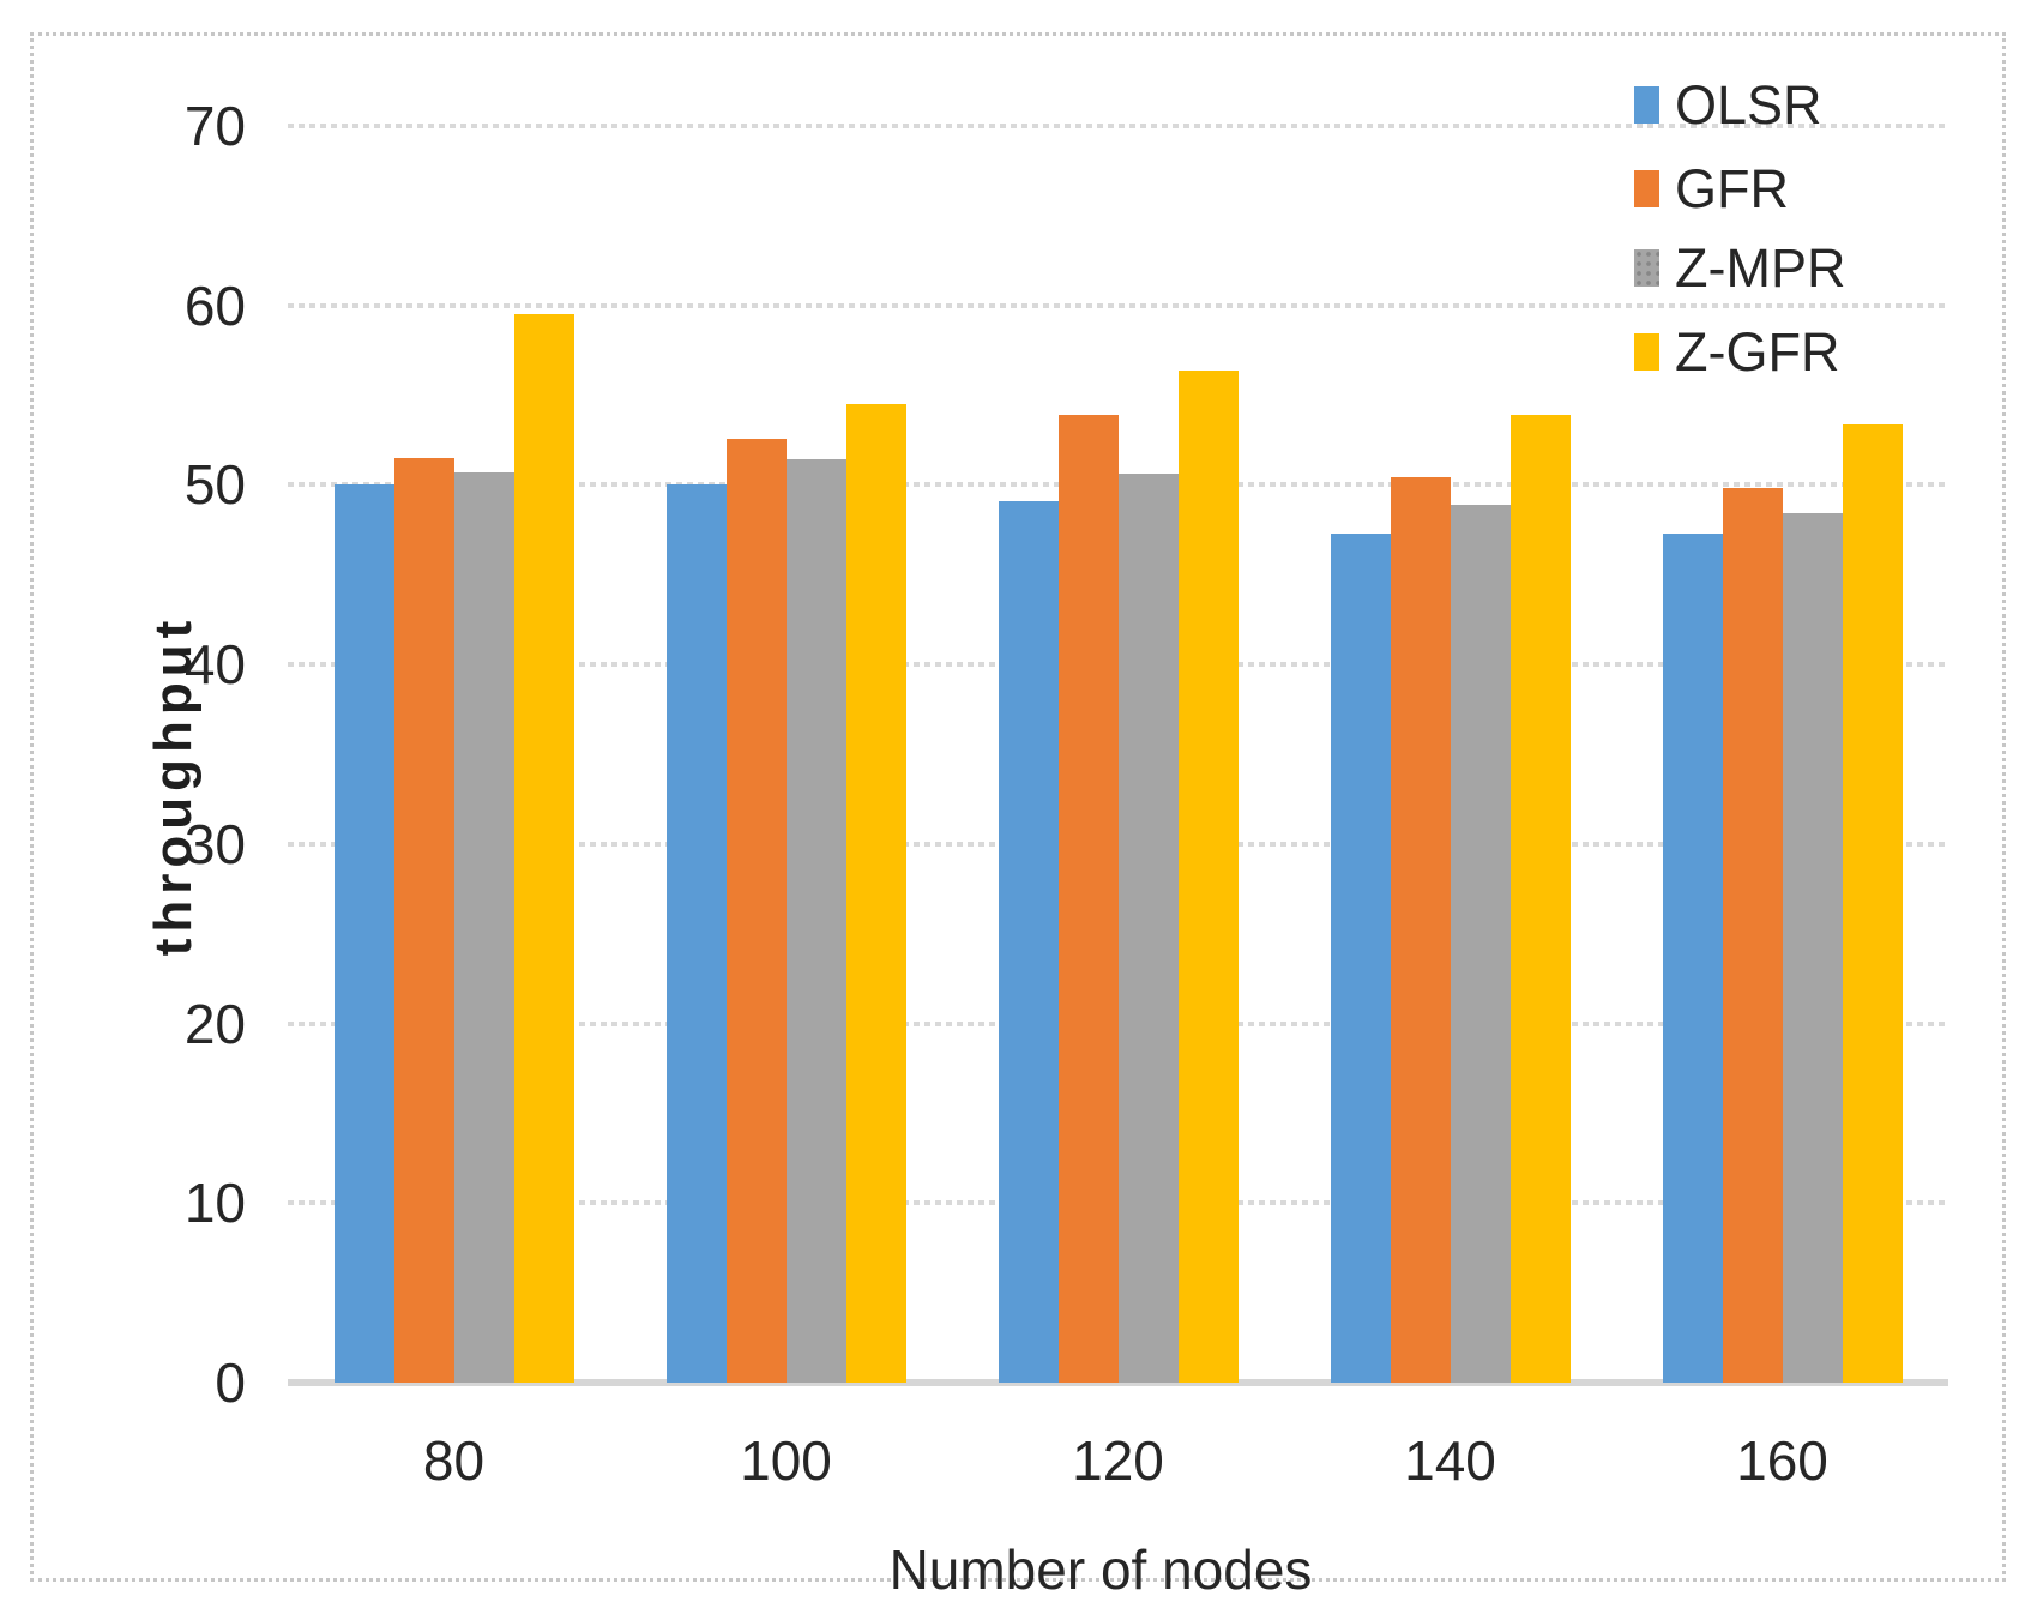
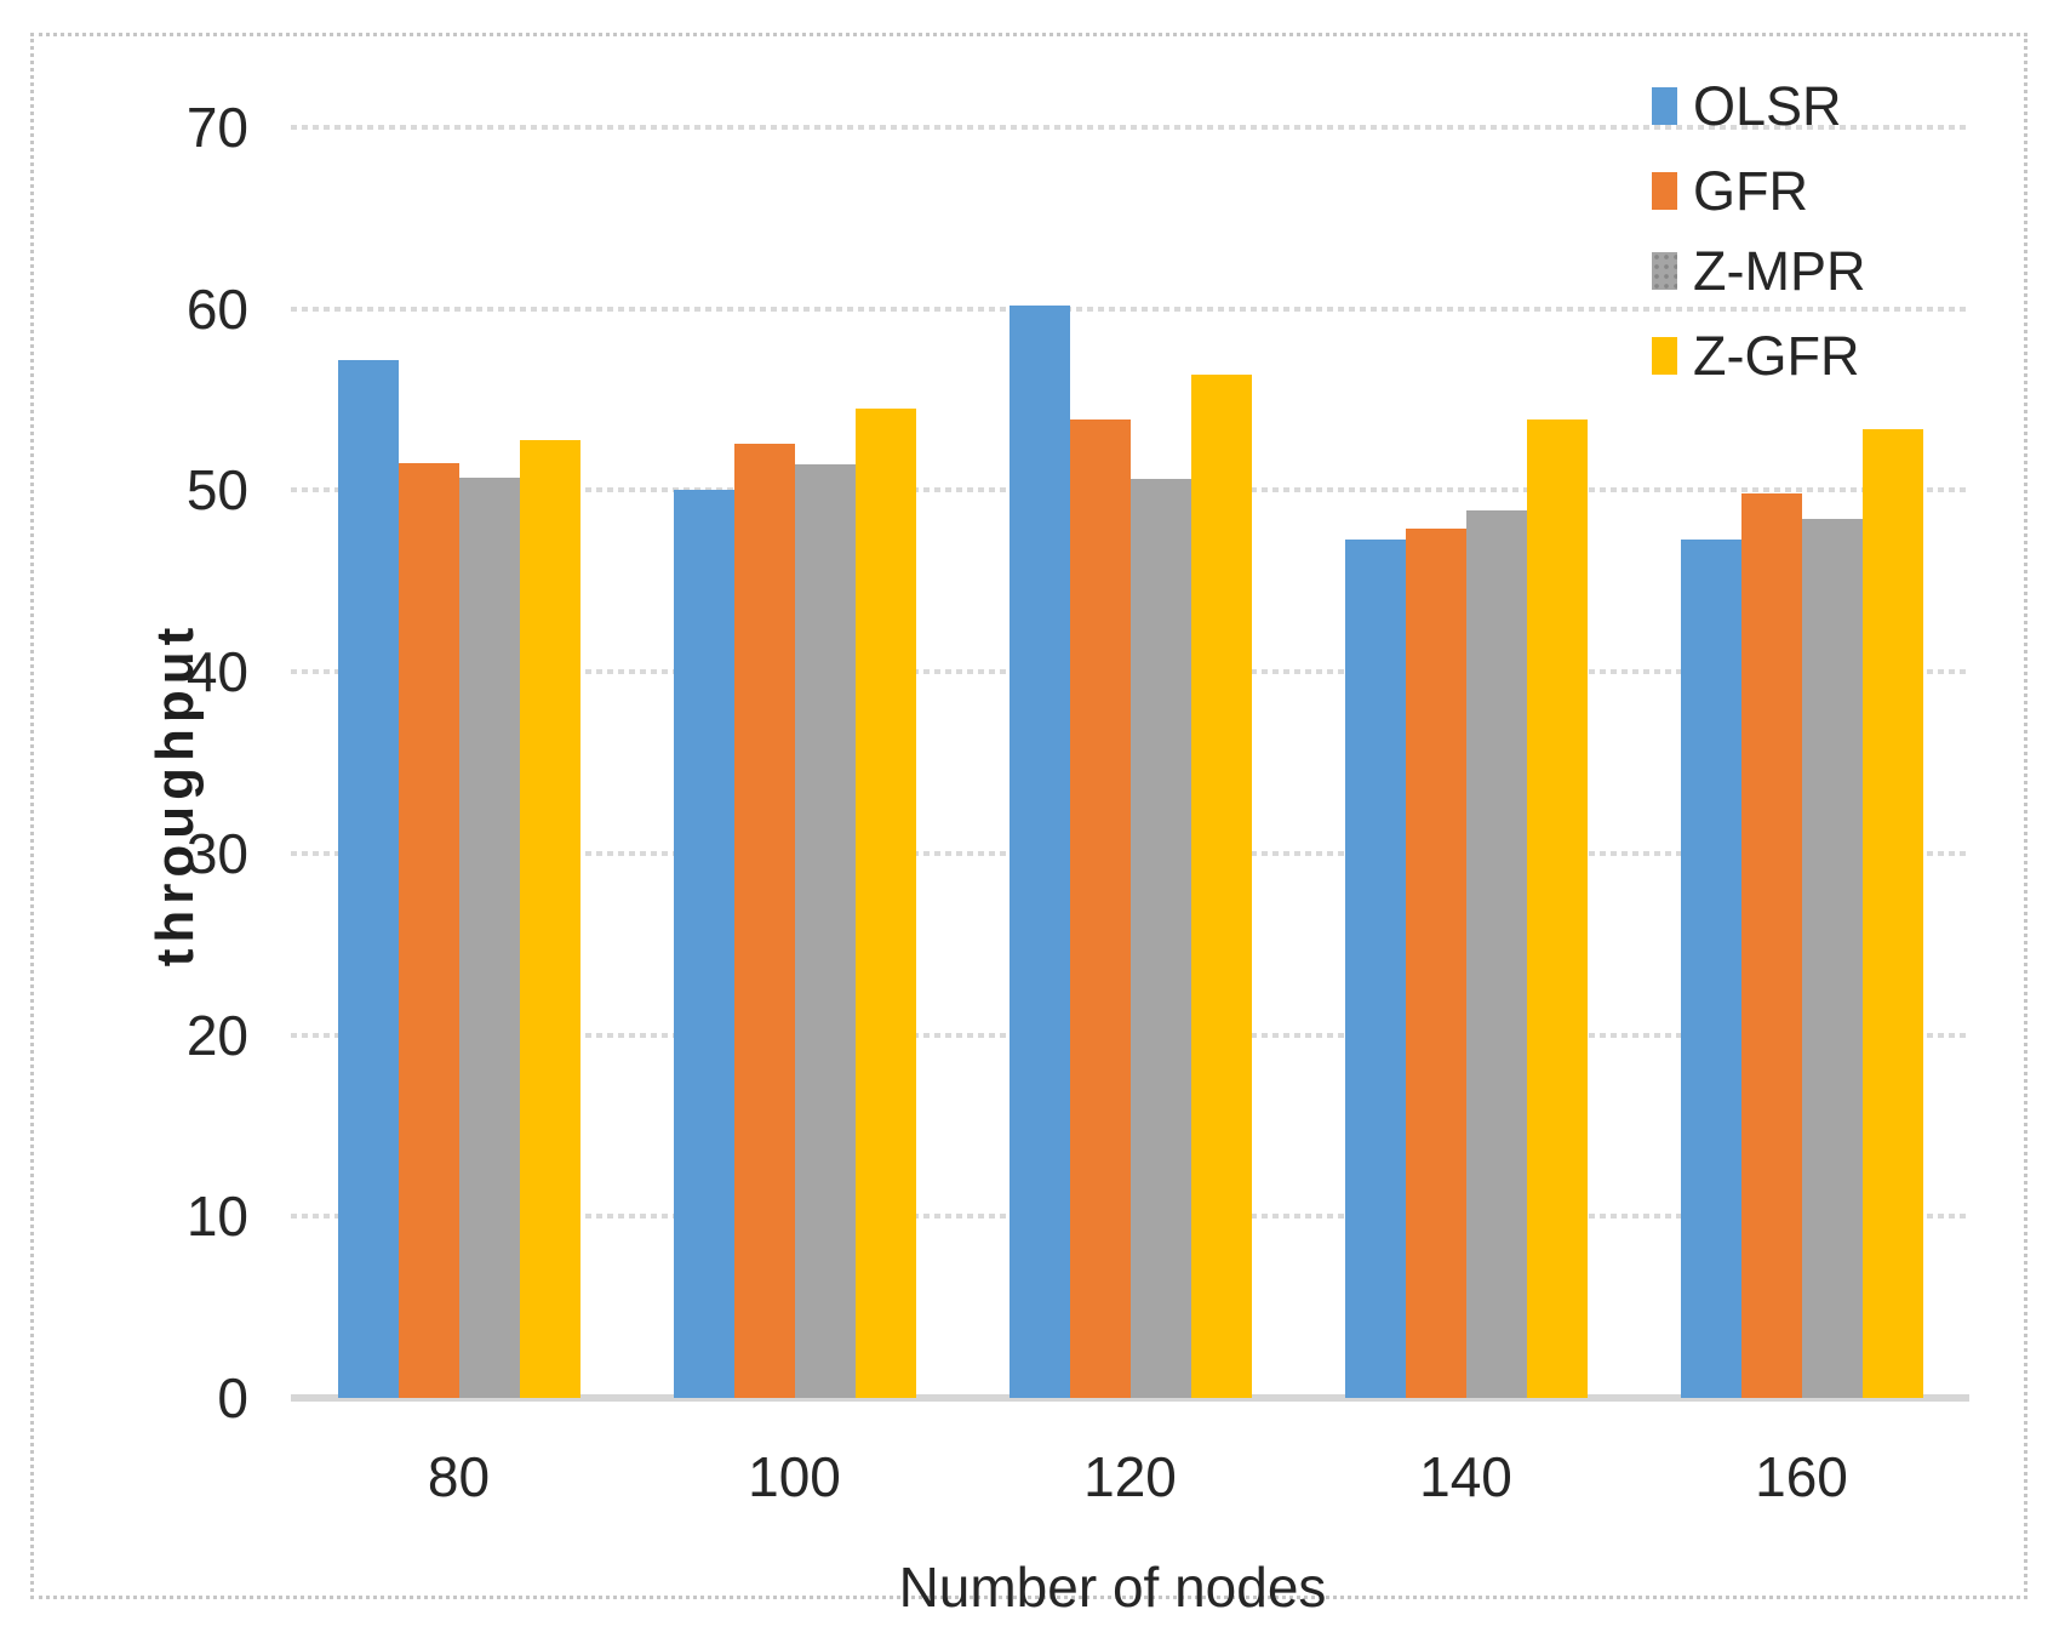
OLSR/80: 50.0 -> 57.2
Z-GFR/80: 59.5 -> 52.8
OLSR/120: 49.1 -> 60.2
GFR/140: 50.4 -> 47.9
